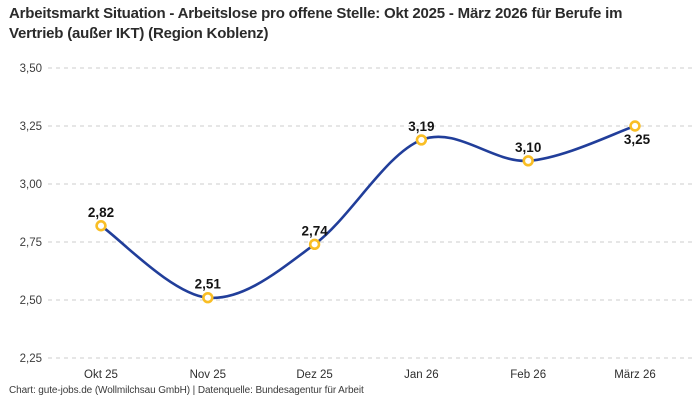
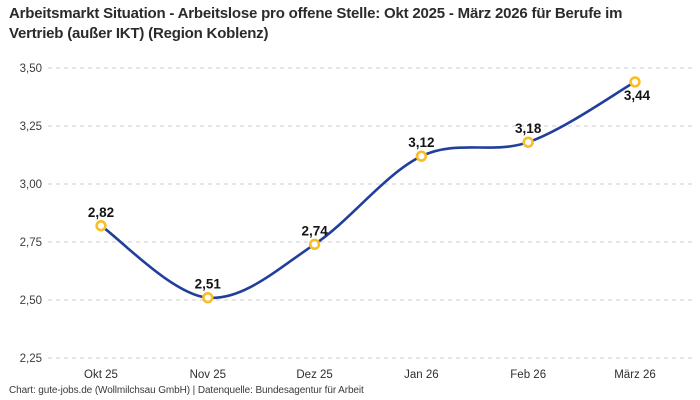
Jan 26: 3,19 -> 3,12
Feb 26: 3,10 -> 3,18
März 26: 3,25 -> 3,44
